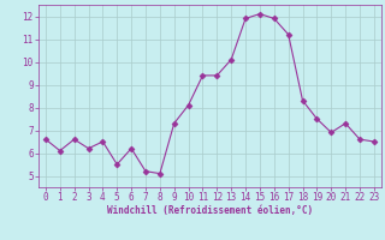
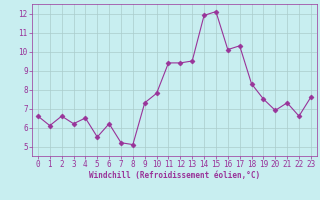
10: 8.1 -> 7.8
13: 10.1 -> 9.5
16: 11.9 -> 10.1
17: 11.2 -> 10.3
23: 6.5 -> 7.6
